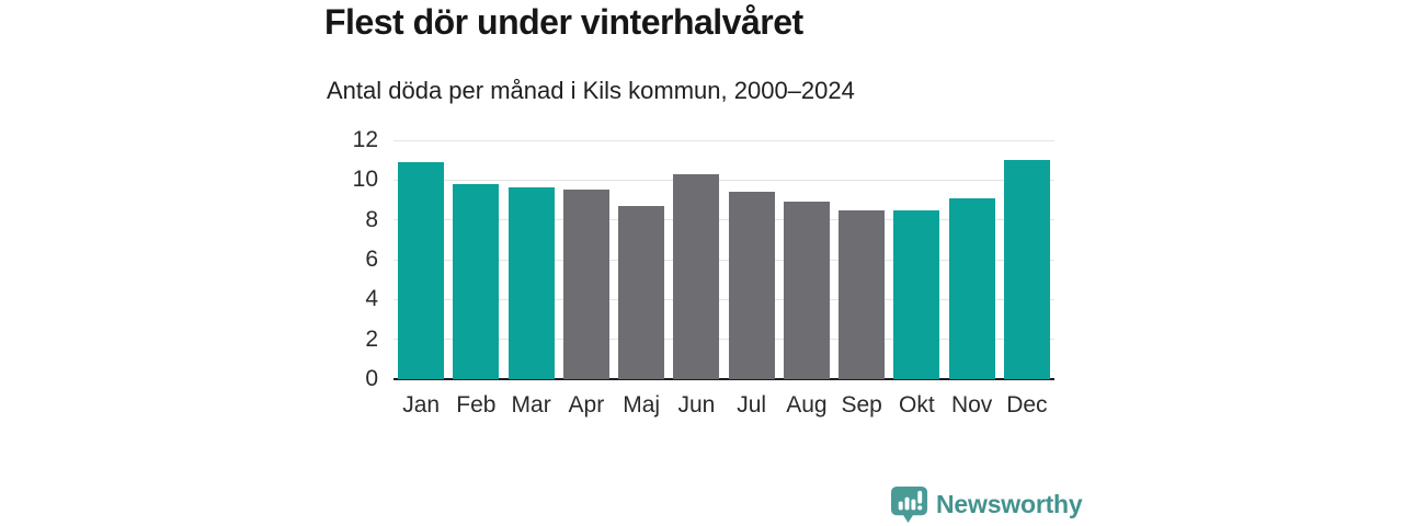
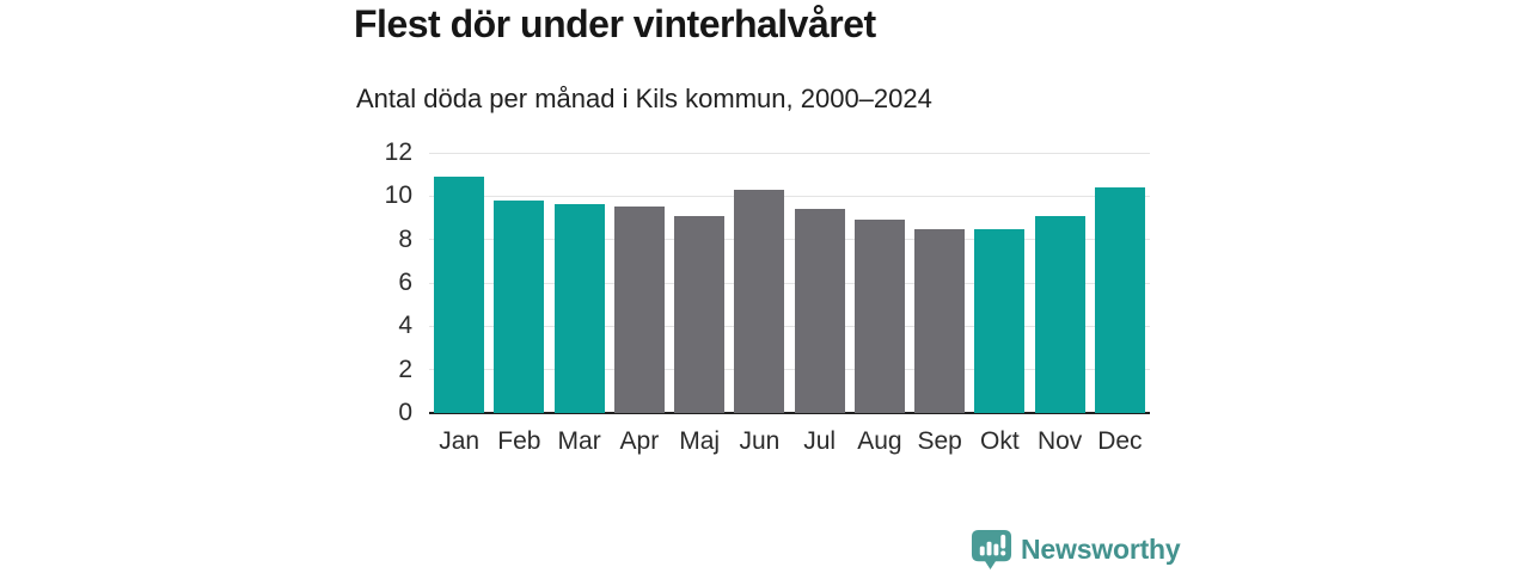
Maj: 8.7 -> 9.1
Dec: 11.0 -> 10.4
